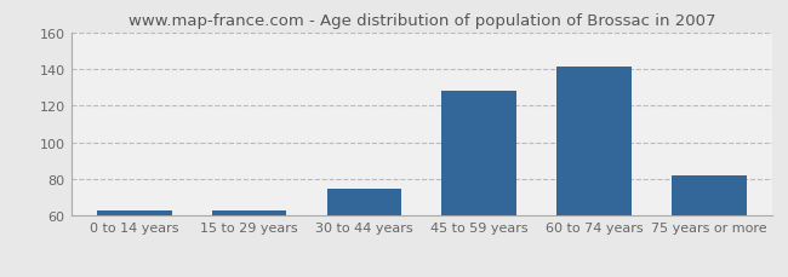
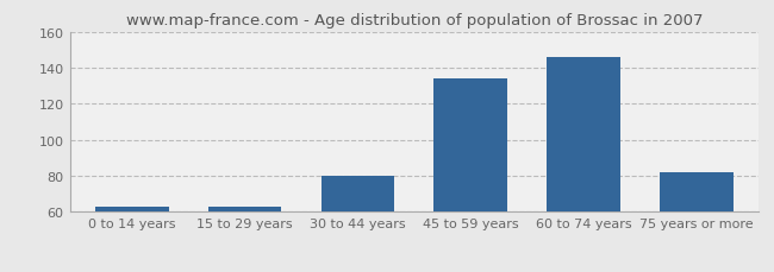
30 to 44 years: 75 -> 80
45 to 59 years: 128 -> 134
60 to 74 years: 141 -> 146
